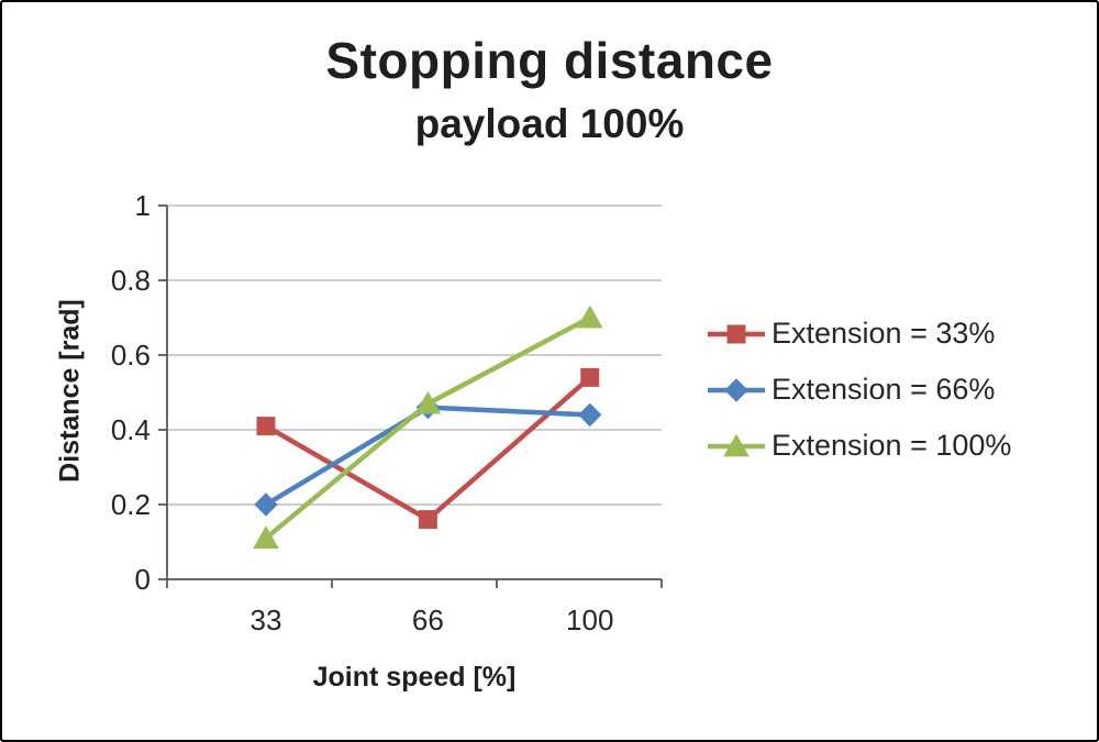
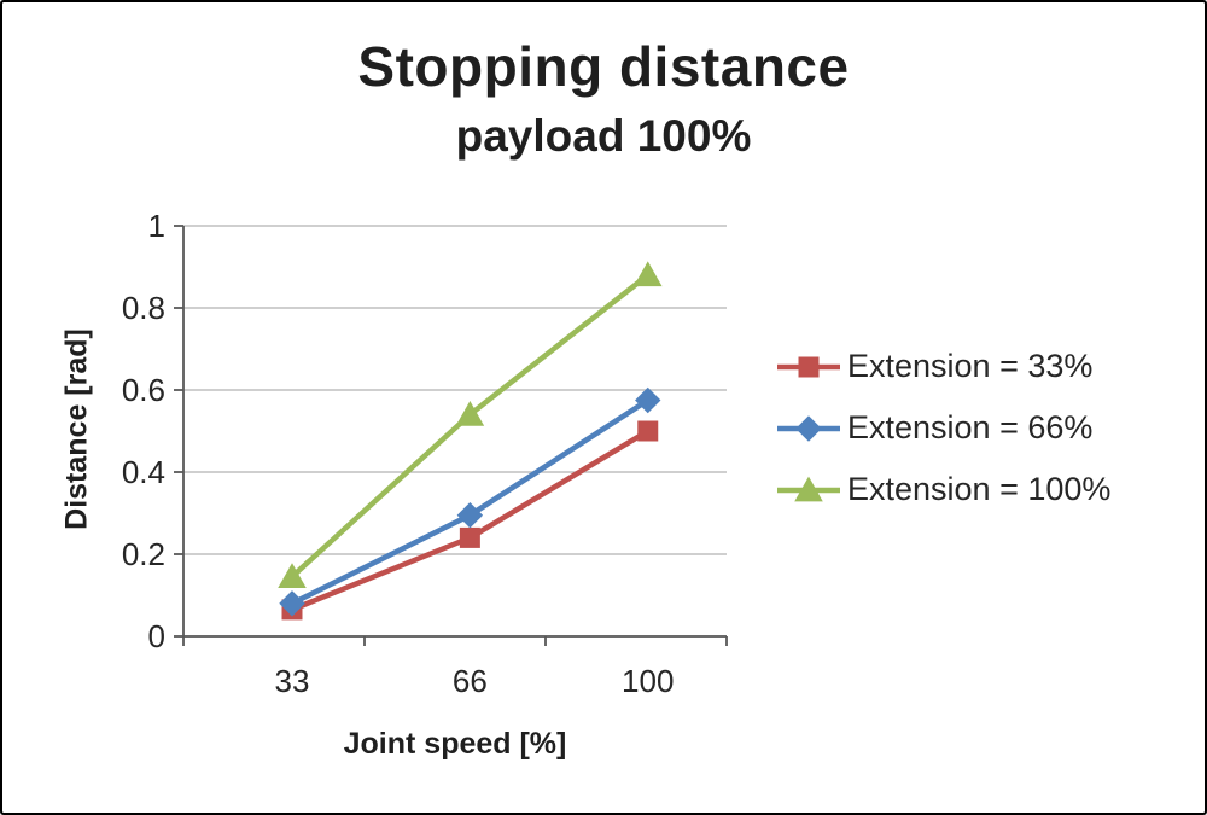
Extension = 33%/33: 0.41 -> 0.07
Extension = 66%/33: 0.20 -> 0.08
Extension = 100%/33: 0.11 -> 0.14
Extension = 33%/66: 0.16 -> 0.24
Extension = 66%/66: 0.46 -> 0.29
Extension = 100%/66: 0.47 -> 0.54
Extension = 33%/100: 0.54 -> 0.50
Extension = 66%/100: 0.44 -> 0.57
Extension = 100%/100: 0.70 -> 0.88
